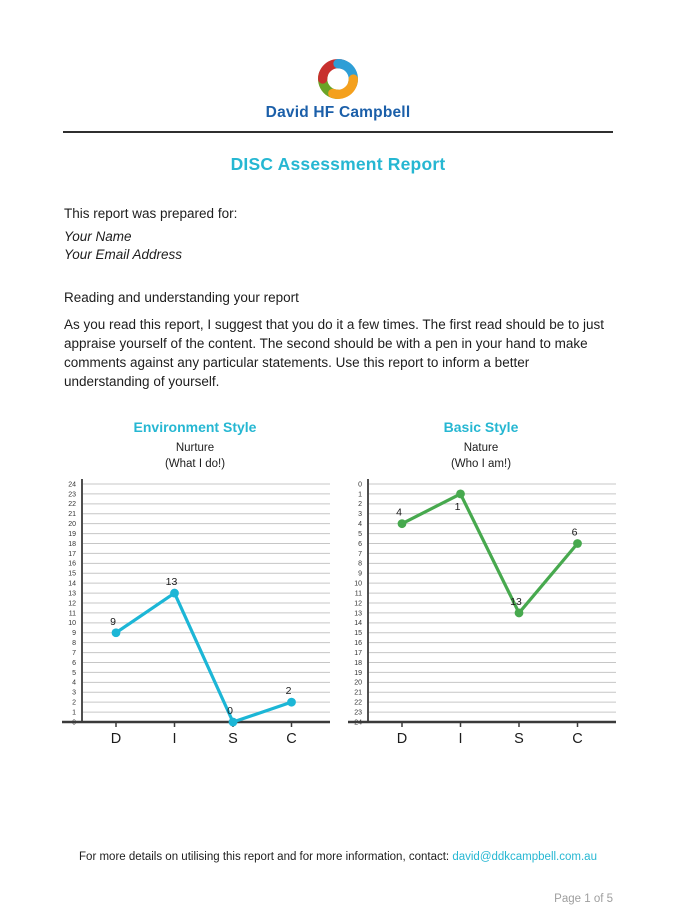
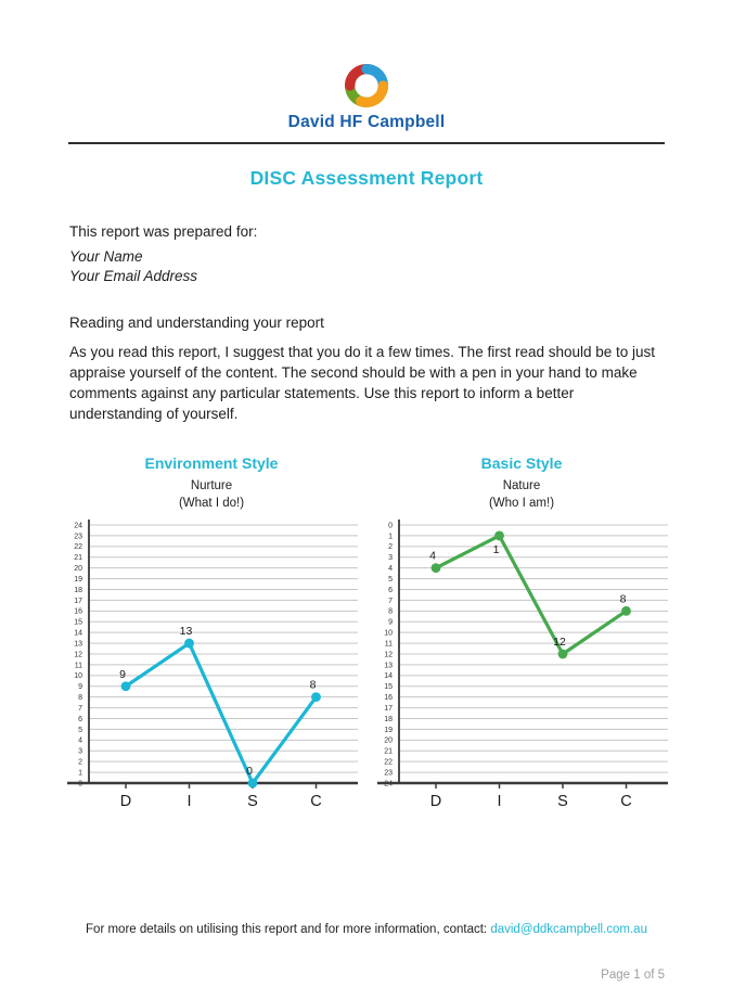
Environment Style/C: 2 -> 8
Basic Style/S: 13 -> 12
Basic Style/C: 6 -> 8
